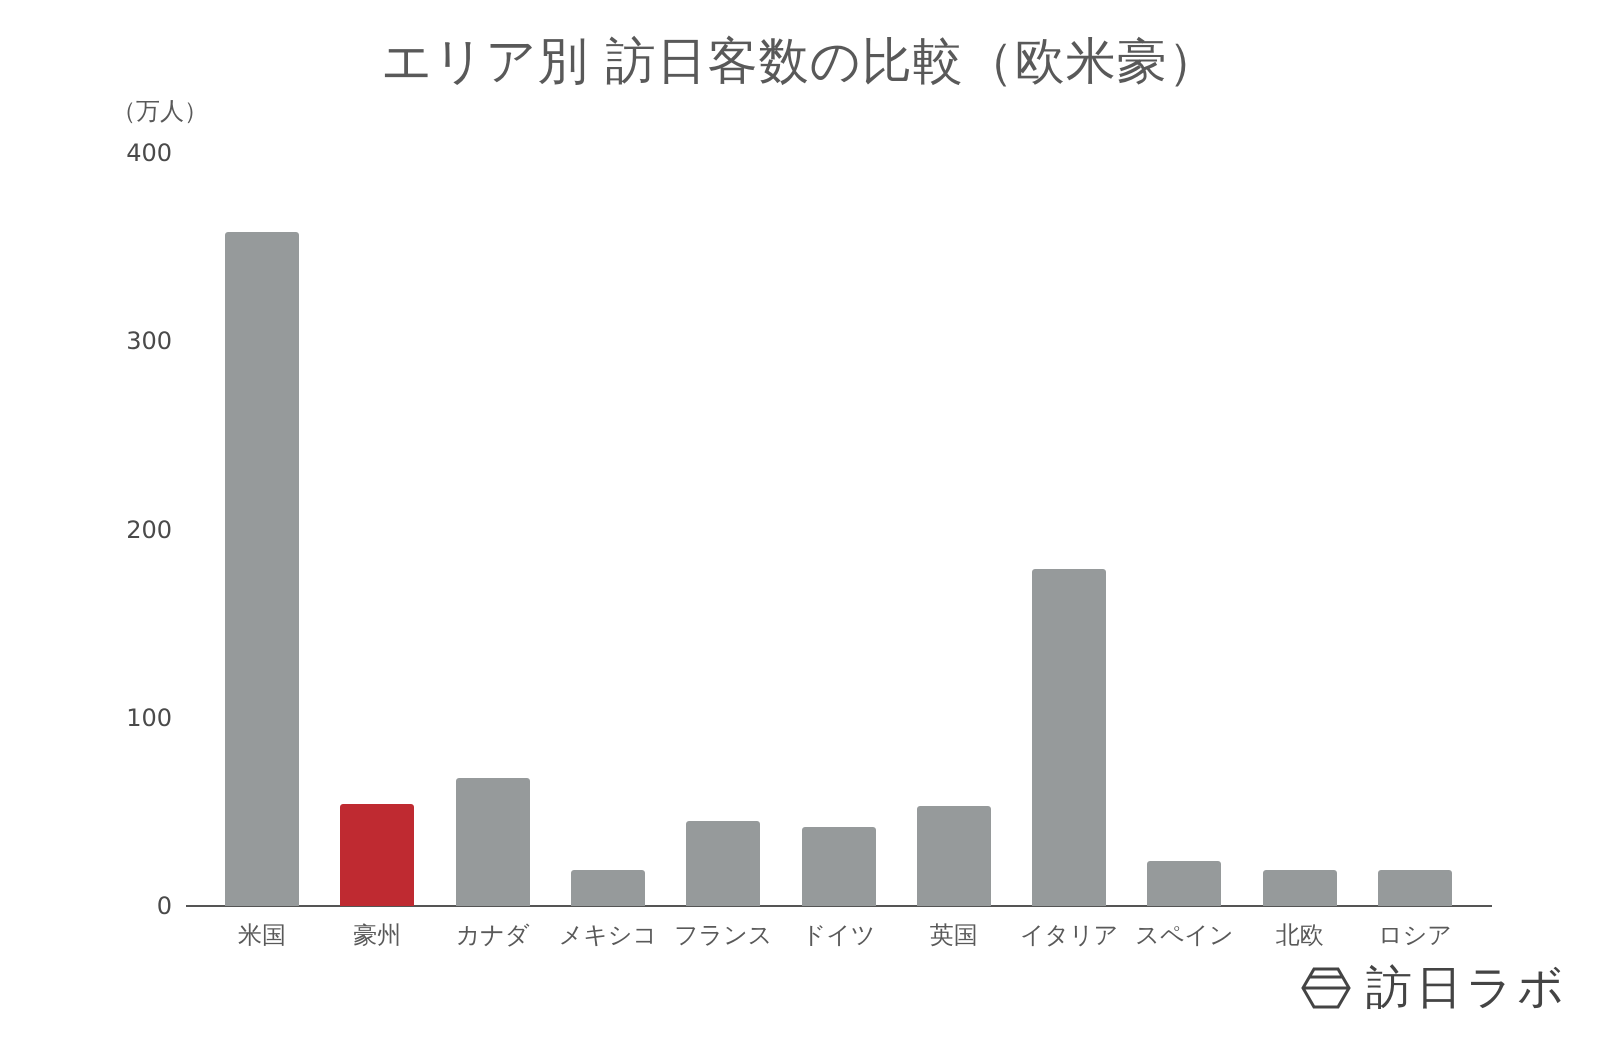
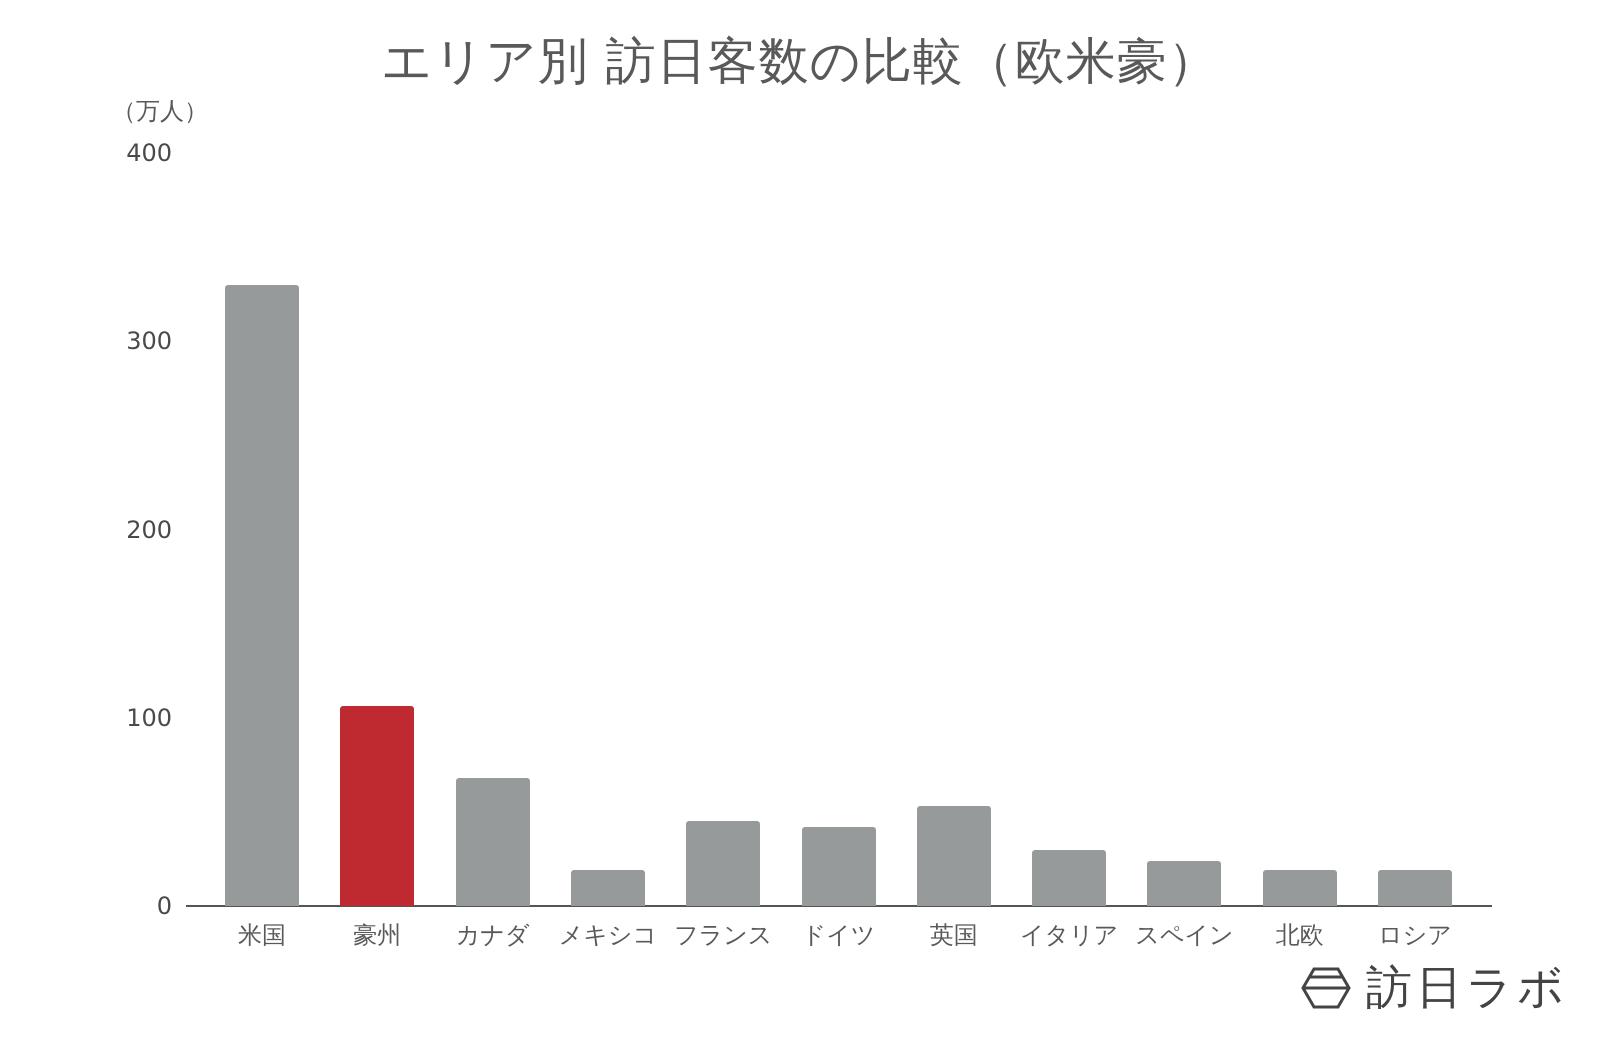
米国: 358 -> 330
豪州: 54 -> 106
イタリア: 179 -> 30
